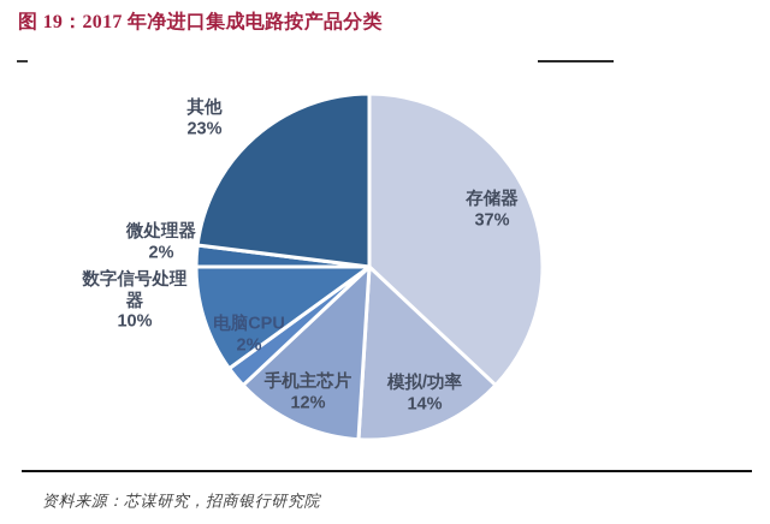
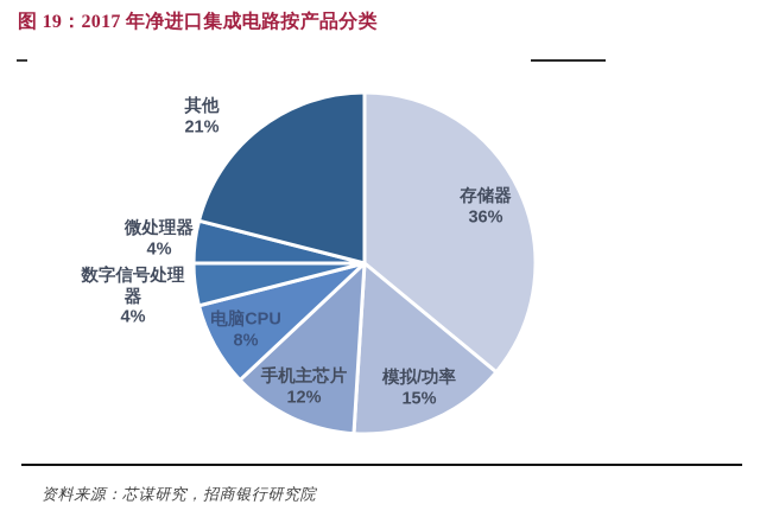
存储器: 37% -> 36%
模拟/功率: 14% -> 15%
电脑CPU: 2% -> 8%
数字信号处理器: 10% -> 4%
微处理器: 2% -> 4%
其他: 23% -> 21%
